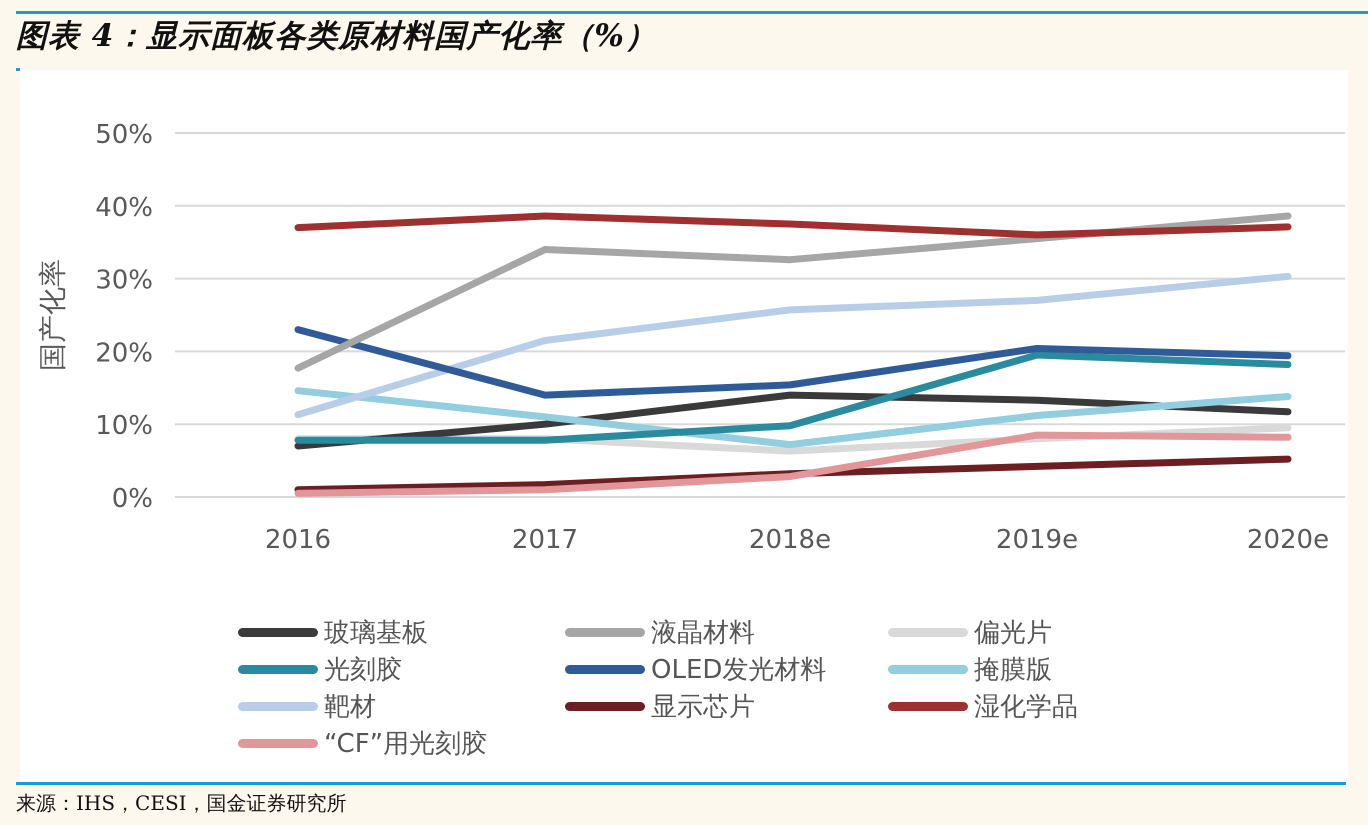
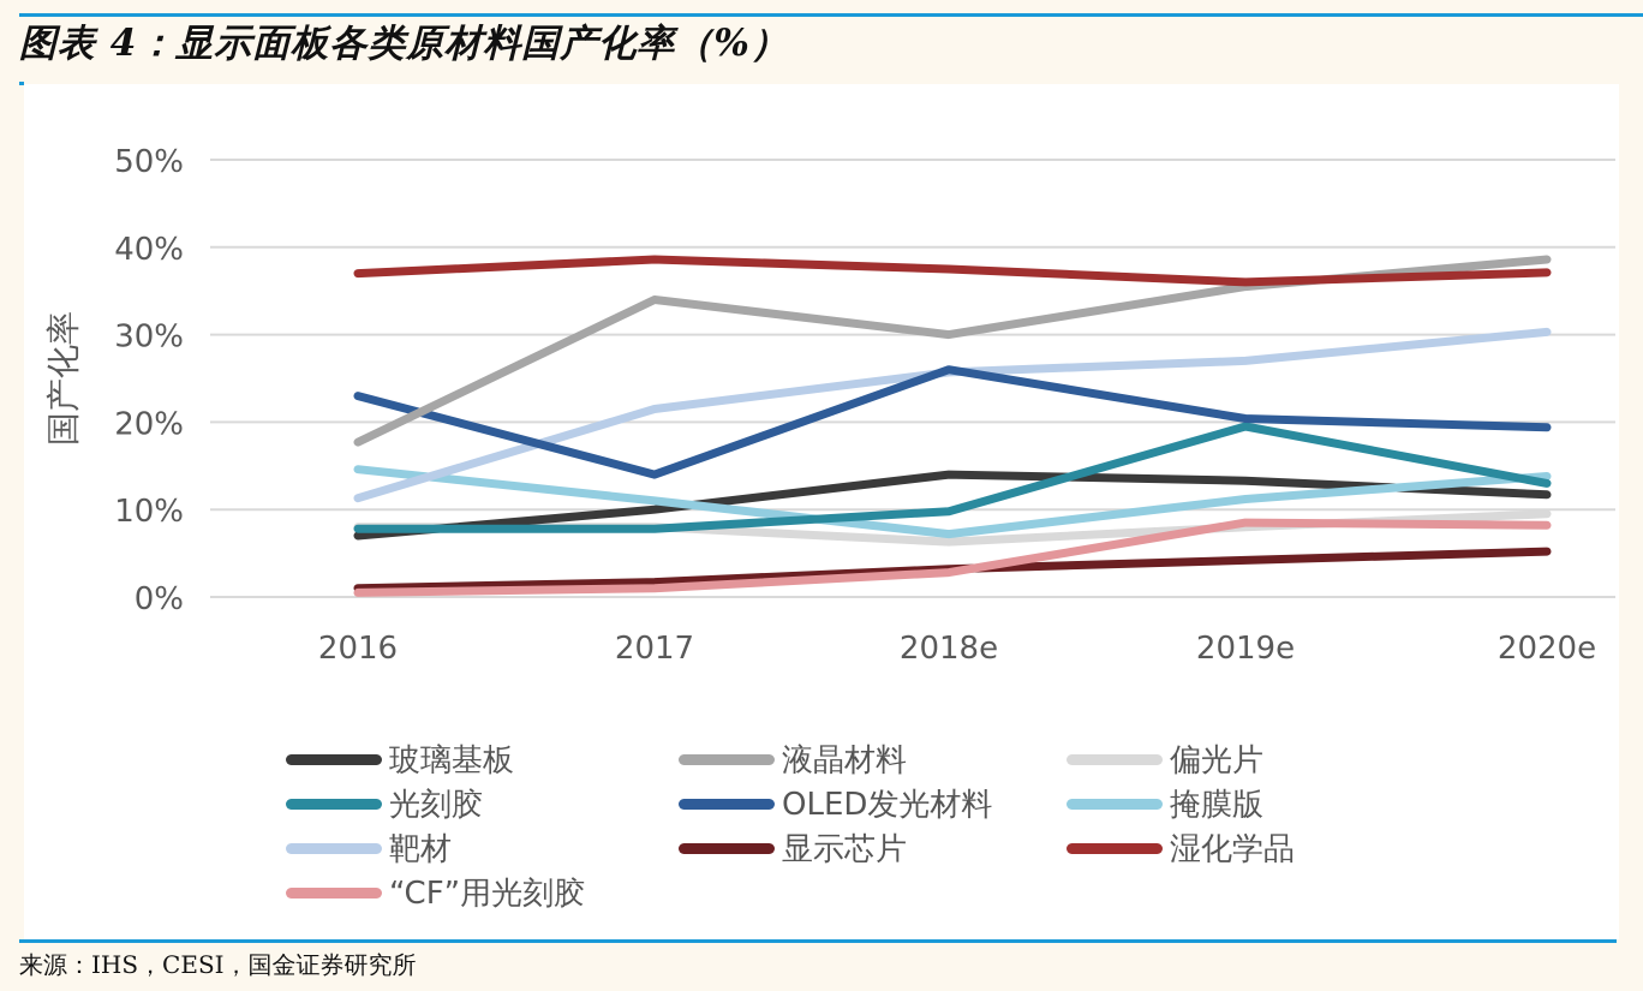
液晶材料/2018e: 33% -> 30%
OLED发光材料/2018e: 15% -> 26%
光刻胶/2020e: 18% -> 13%
